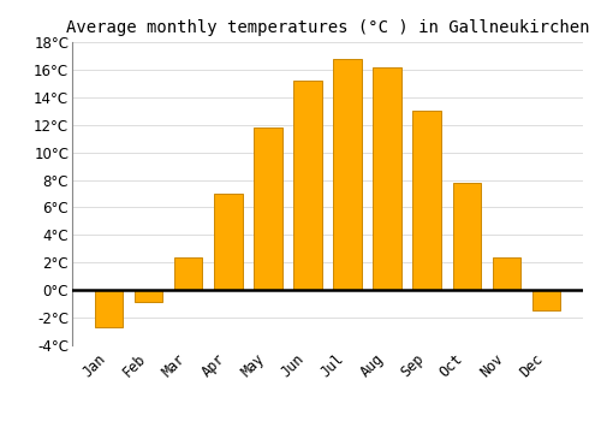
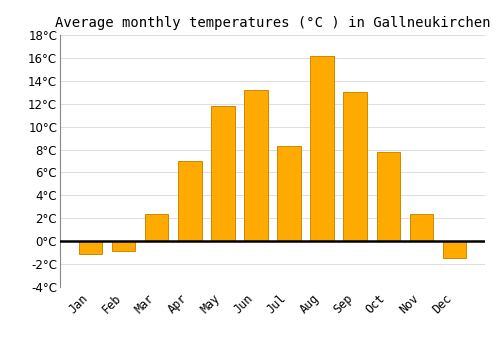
Jan: -2.7°C -> -1.1°C
Jun: 15.2°C -> 13.2°C
Jul: 16.8°C -> 8.3°C
